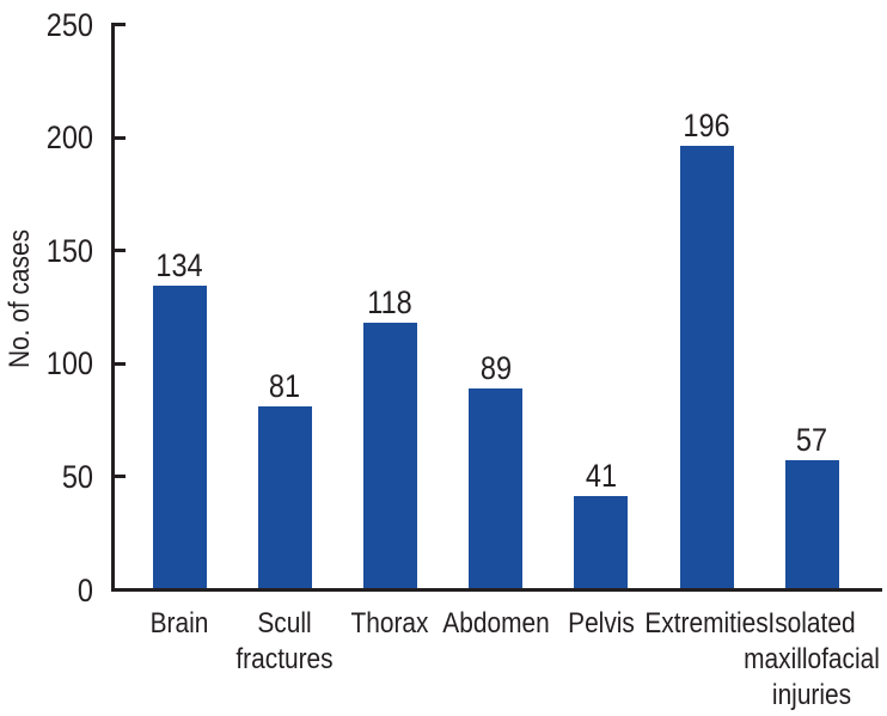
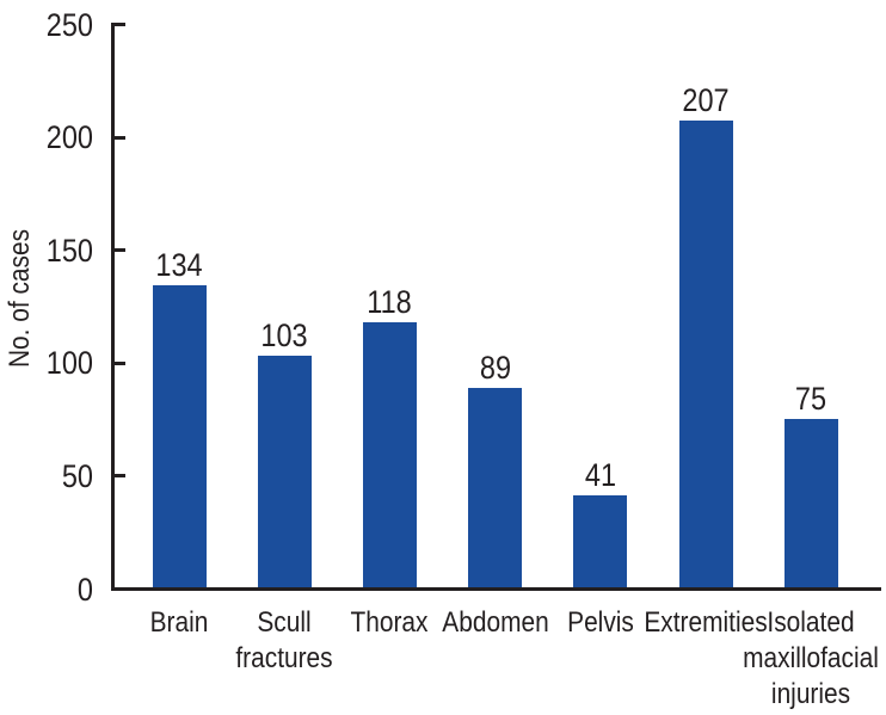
Scull fractures: 81 -> 103
Extremities: 196 -> 207
Isolated maxillofacial injuries: 57 -> 75
